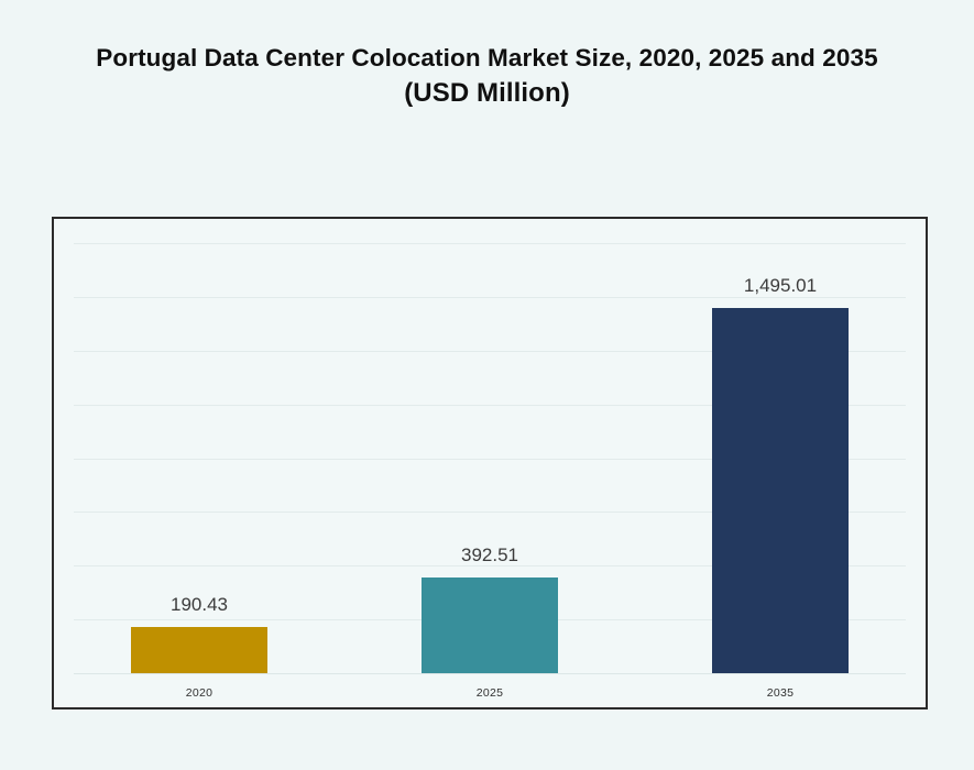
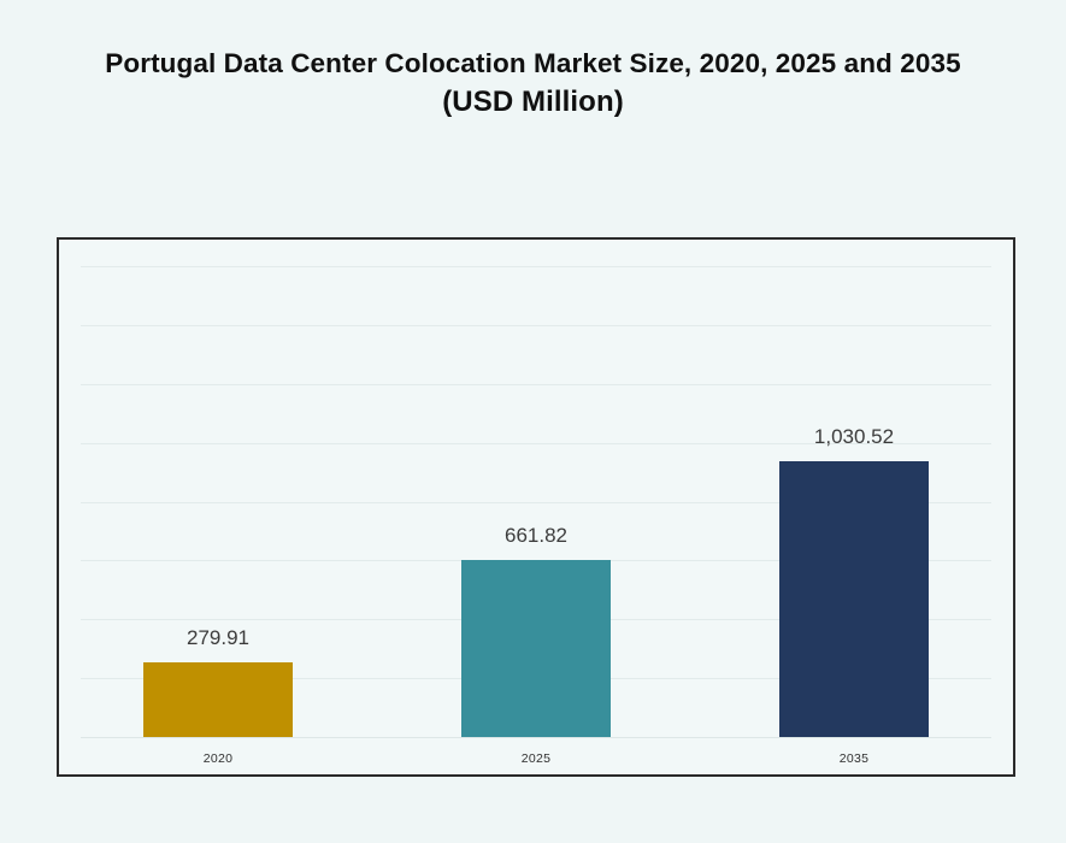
2020: 190.43 -> 279.91
2025: 392.51 -> 661.82
2035: 1,495.01 -> 1,030.52
